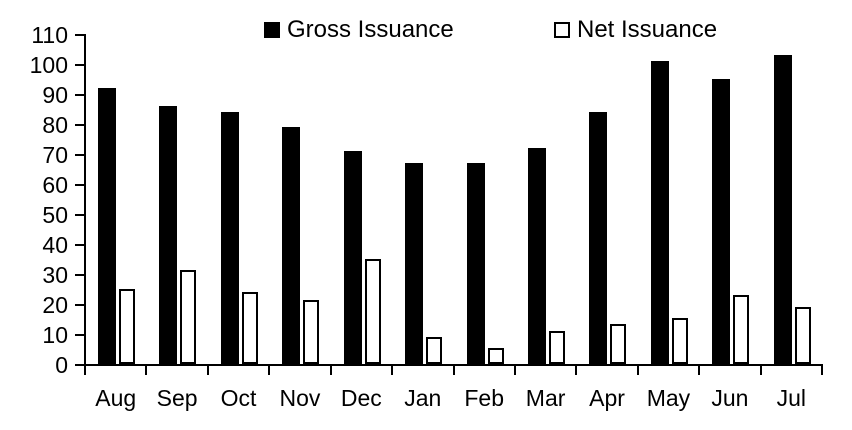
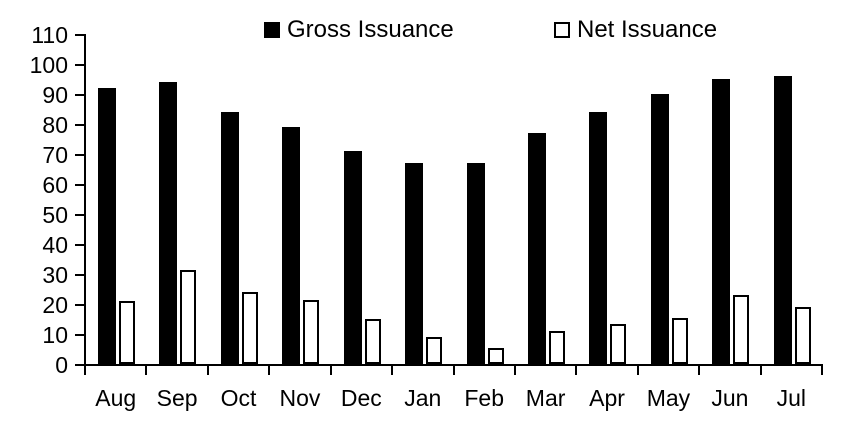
Net Issuance/Aug: 25 -> 21
Gross Issuance/Sep: 86 -> 94
Net Issuance/Dec: 35 -> 15
Gross Issuance/Mar: 72 -> 77
Gross Issuance/May: 101 -> 90
Gross Issuance/Jul: 103 -> 96
